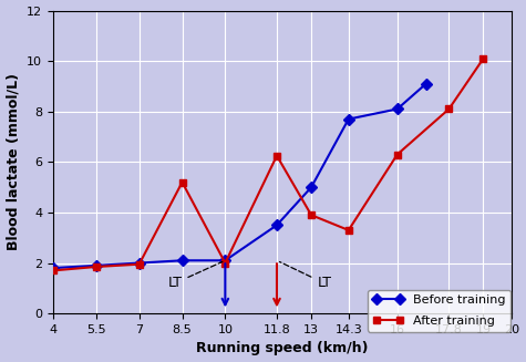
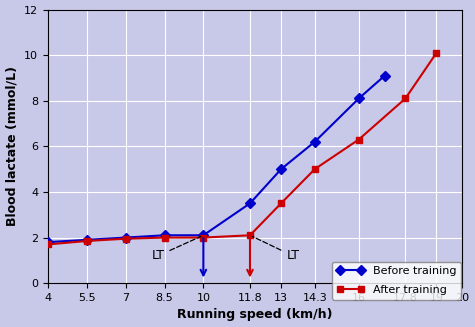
After training/8.5: 5.20 -> 2.00
After training/11.8: 6.25 -> 2.10
After training/13: 3.90 -> 3.50
Before training/14.3: 7.7 -> 6.2
After training/14.3: 3.30 -> 5.00
